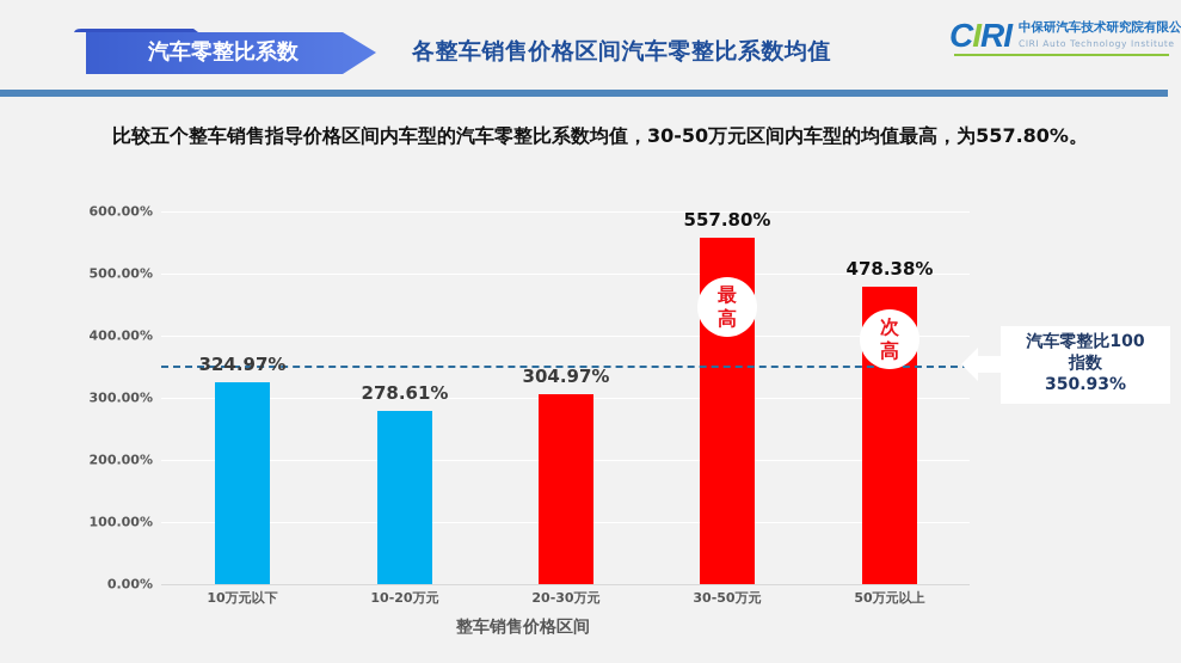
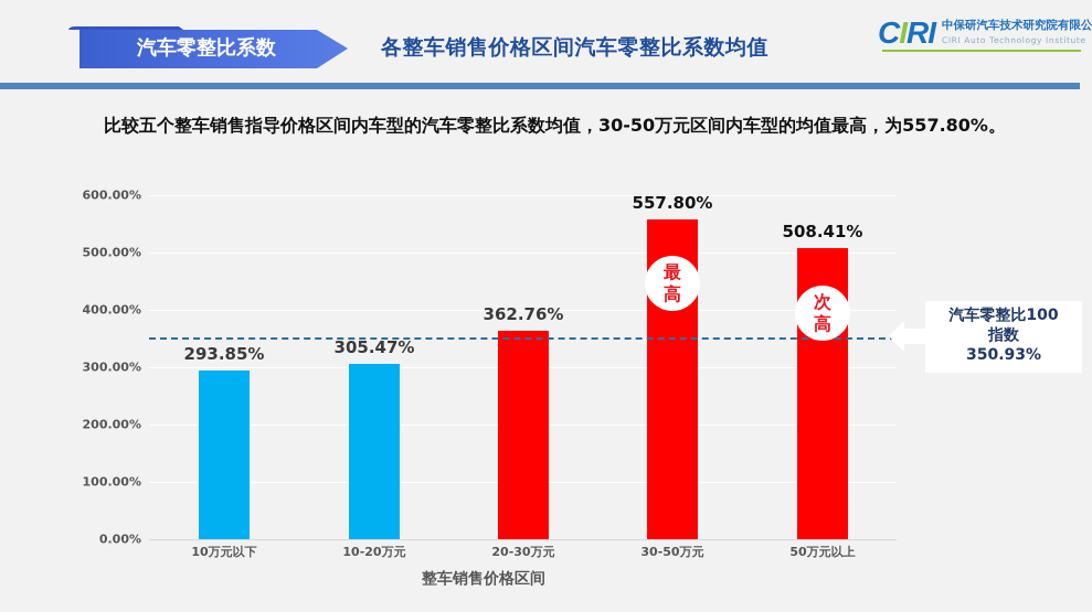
10万元以下: 324.97% -> 293.85%
10-20万元: 278.61% -> 305.47%
20-30万元: 304.97% -> 362.76%
50万元以上: 478.38% -> 508.41%
